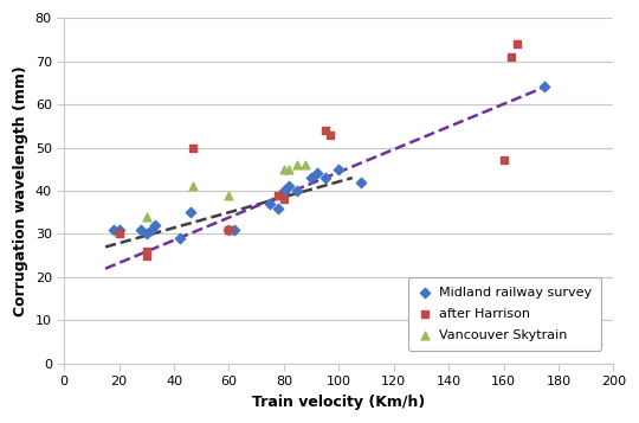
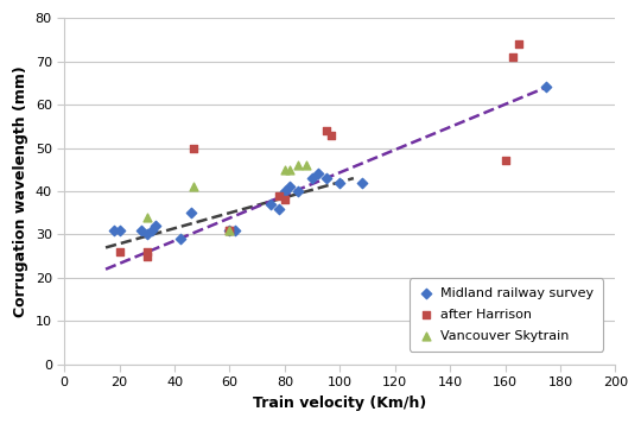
after Harrison/20: 30 -> 26
Vancouver Skytrain/60: 39 -> 31
Midland railway survey/100: 45 -> 42
